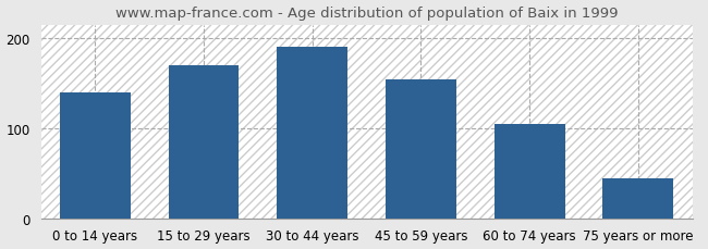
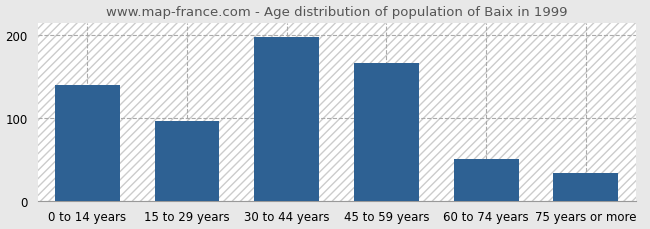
15 to 29 years: 170 -> 96
30 to 44 years: 191 -> 198
45 to 59 years: 155 -> 166
60 to 74 years: 105 -> 50
75 years or more: 45 -> 34
